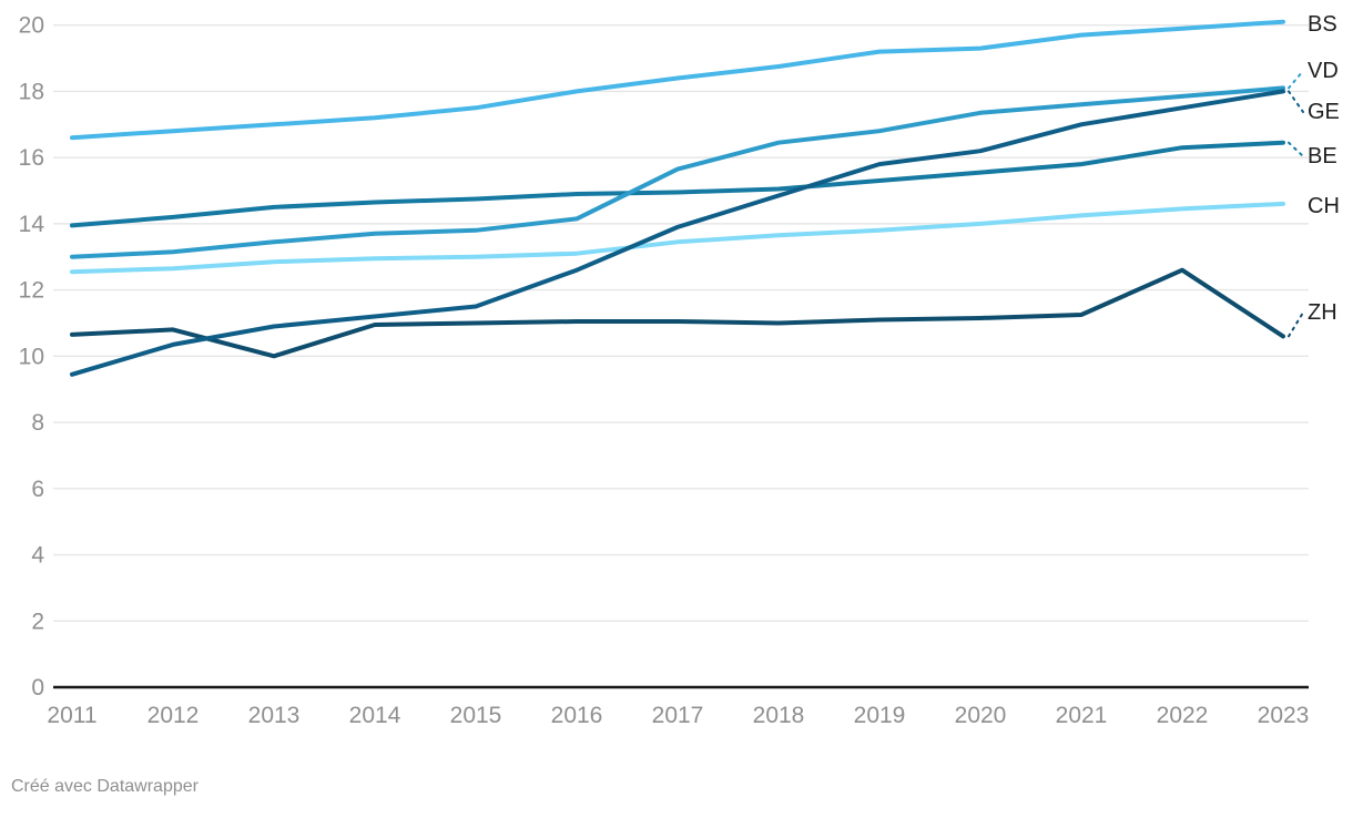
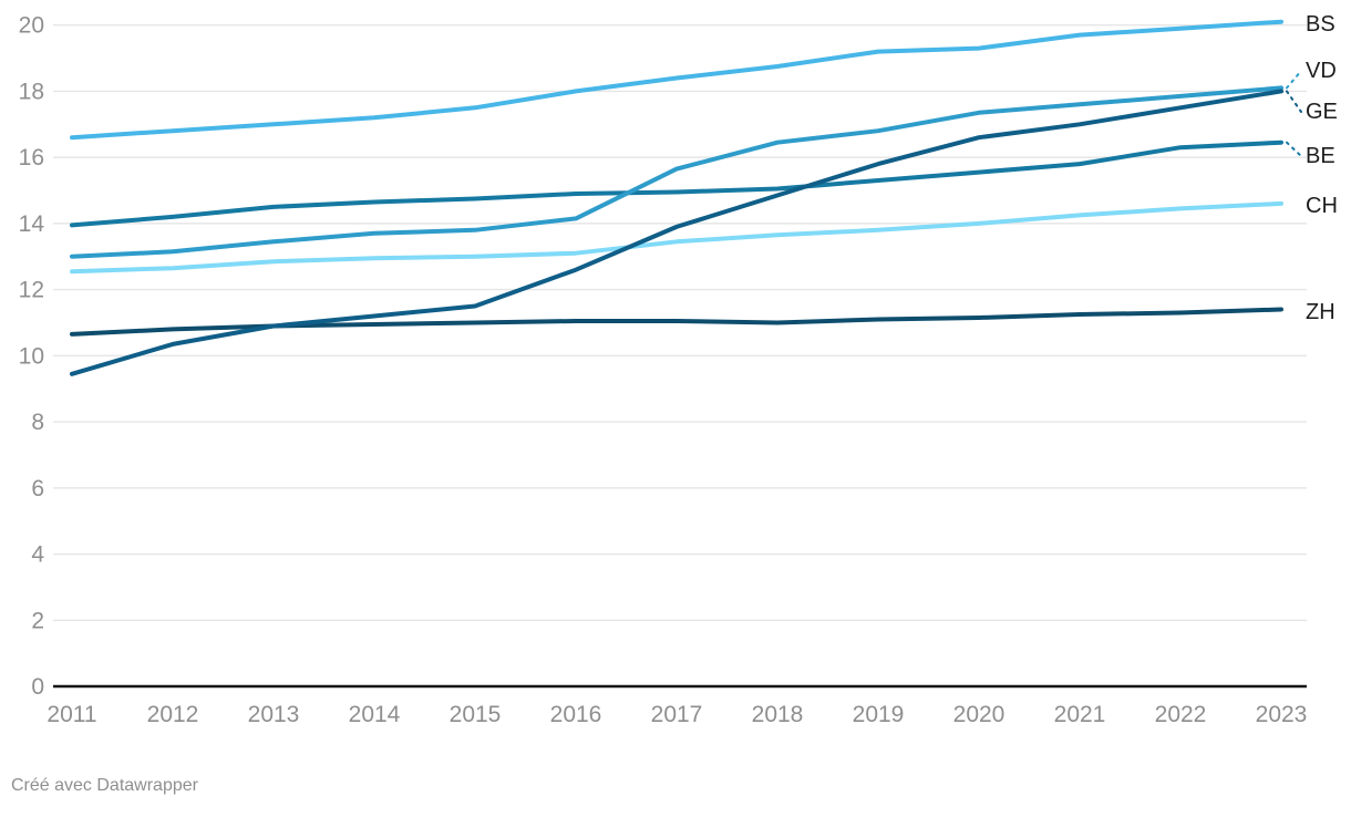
ZH/2013: 10.0 -> 10.9
GE/2020: 16.2 -> 16.6
ZH/2022: 12.6 -> 11.3
ZH/2023: 10.6 -> 11.4
